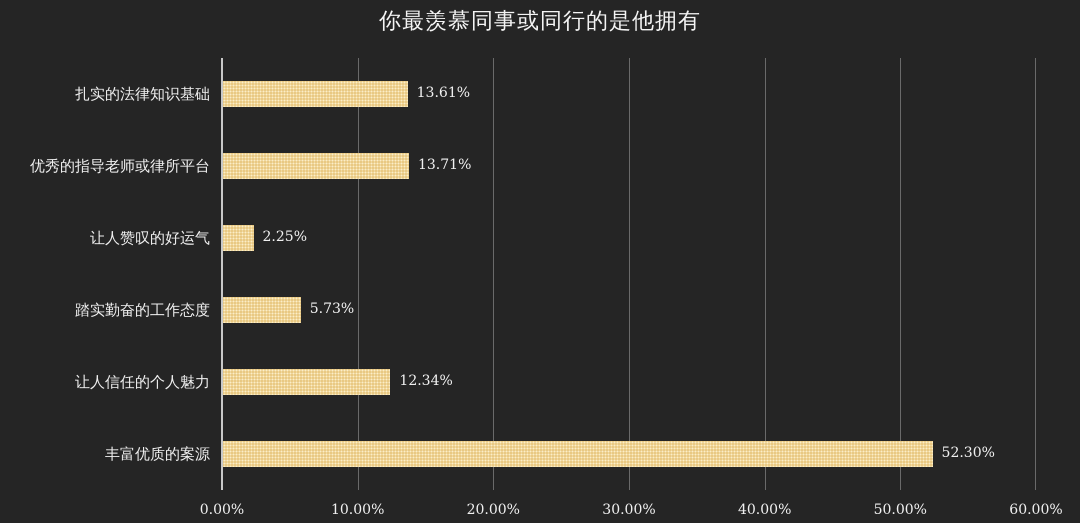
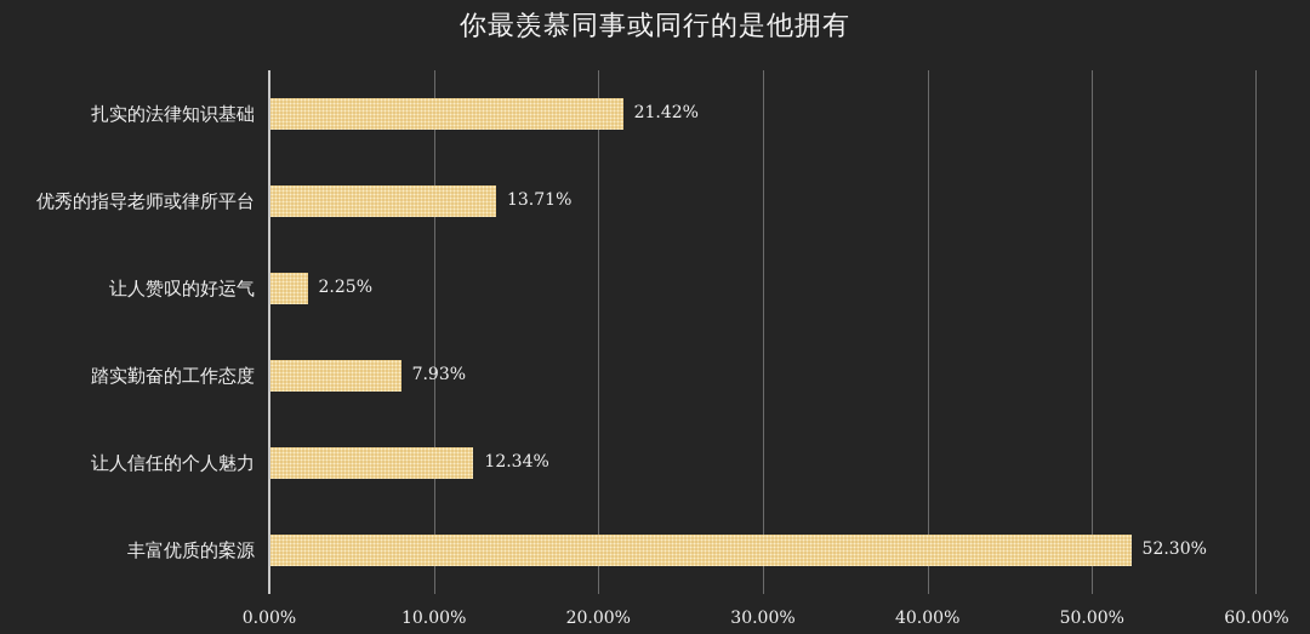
扎实的法律知识基础: 13.61% -> 21.42%
踏实勤奋的工作态度: 5.73% -> 7.93%
